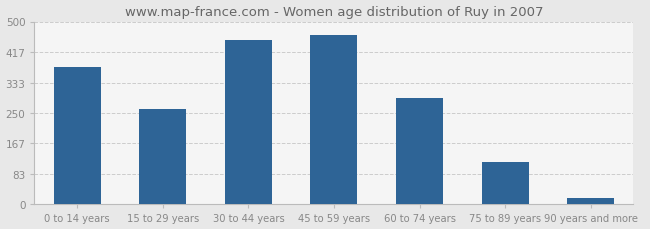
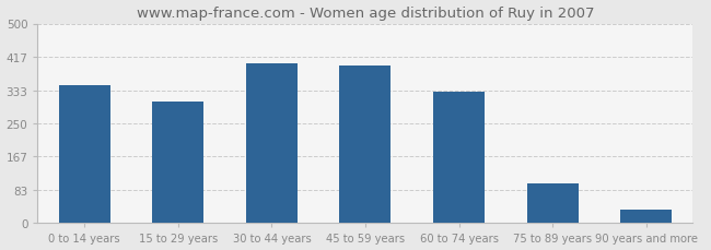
0 to 14 years: 375 -> 345
15 to 29 years: 262 -> 305
30 to 44 years: 450 -> 400
45 to 59 years: 462 -> 395
60 to 74 years: 290 -> 330
75 to 89 years: 115 -> 100
90 years and more: 18 -> 35
